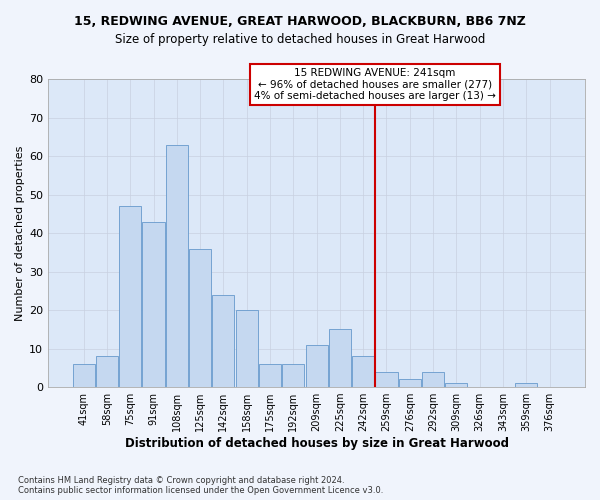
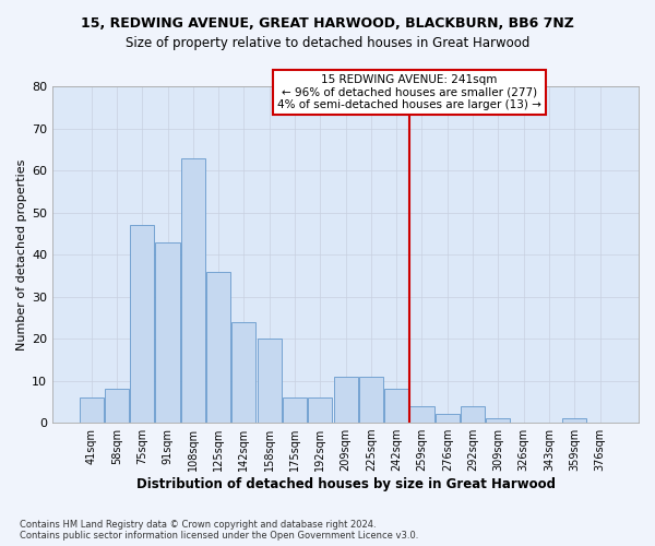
225sqm: 15 -> 11
